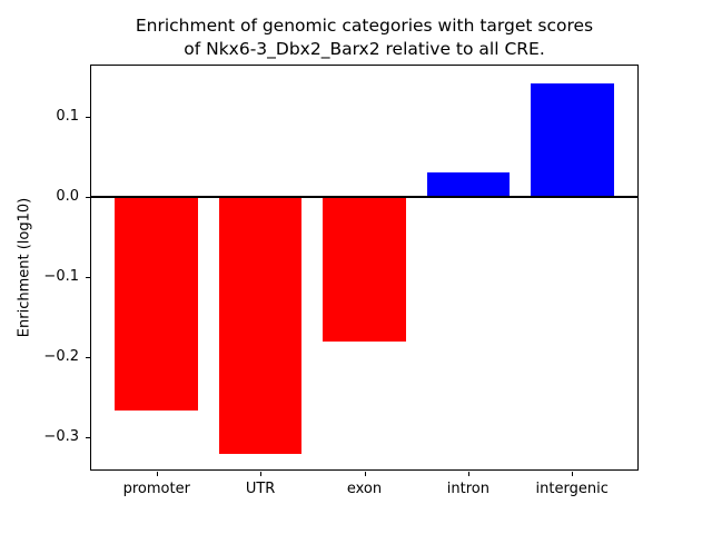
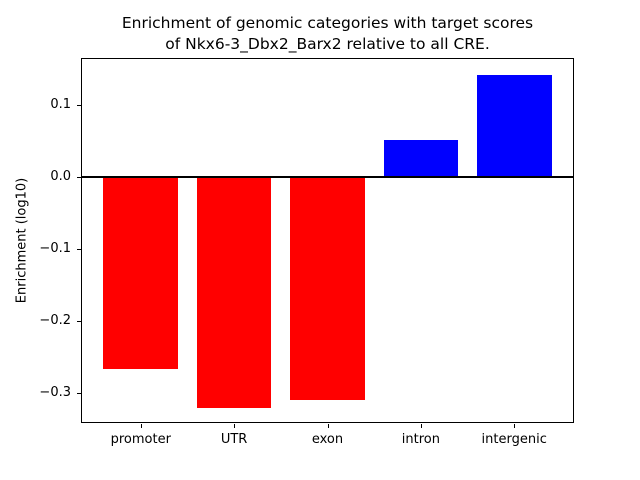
exon: -0.18 -> -0.31
intron: 0.03 -> 0.05
